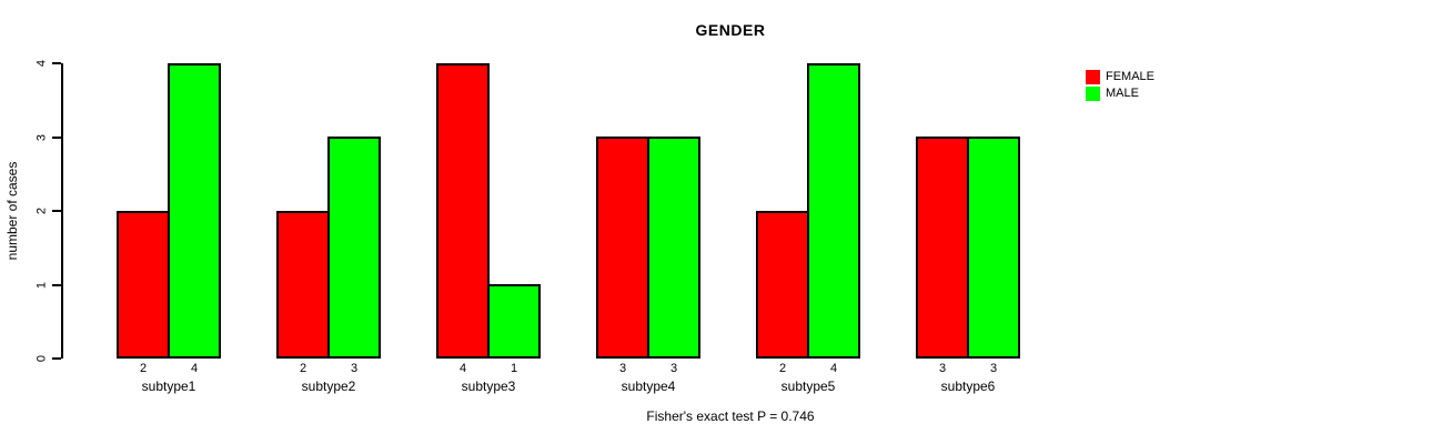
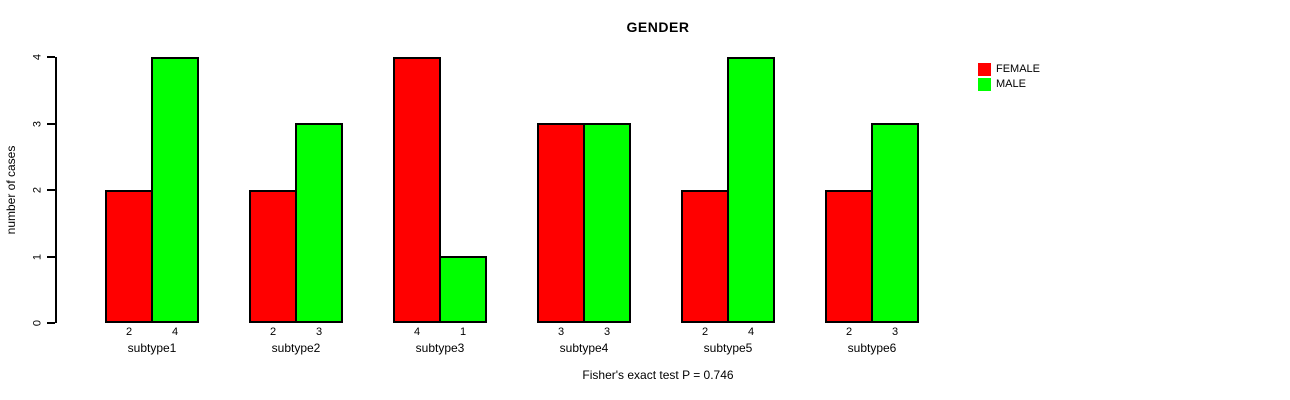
FEMALE/subtype6: 3 -> 2
